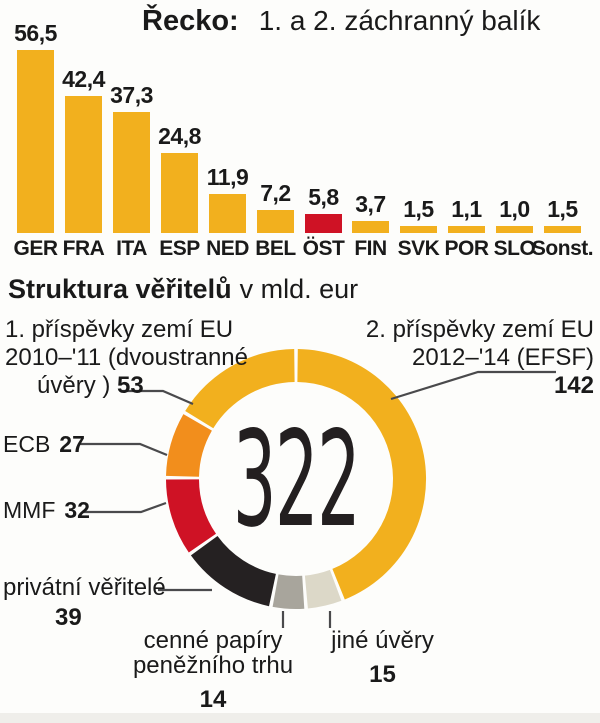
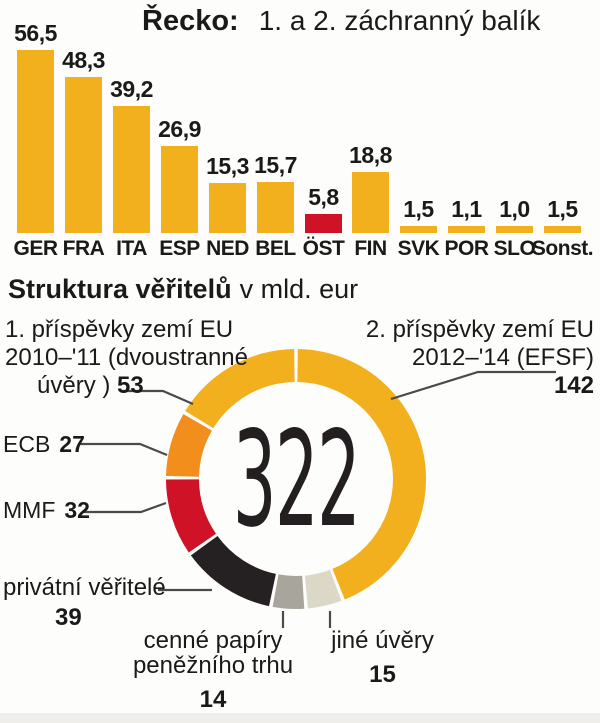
Řecko: 1. a 2. záchranný balík/FRA: 42,4 -> 48,3
Řecko: 1. a 2. záchranný balík/ITA: 37,3 -> 39,2
Řecko: 1. a 2. záchranný balík/ESP: 24,8 -> 26,9
Řecko: 1. a 2. záchranný balík/NED: 11,9 -> 15,3
Řecko: 1. a 2. záchranný balík/BEL: 7,2 -> 15,7
Řecko: 1. a 2. záchranný balík/FIN: 3,7 -> 18,8
